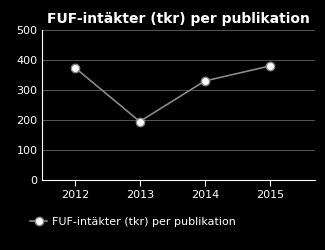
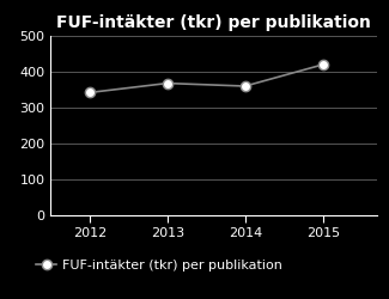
2012: 375 -> 342
2013: 195 -> 368
2014: 330 -> 360
2015: 380 -> 420
